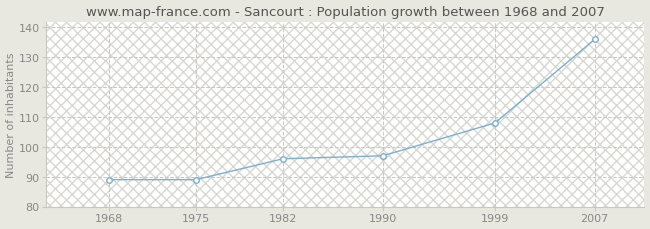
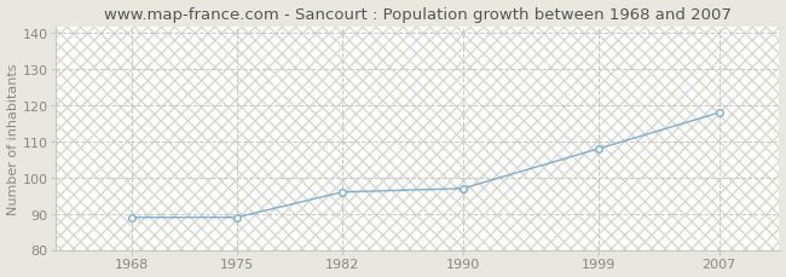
2007: 136 -> 118
